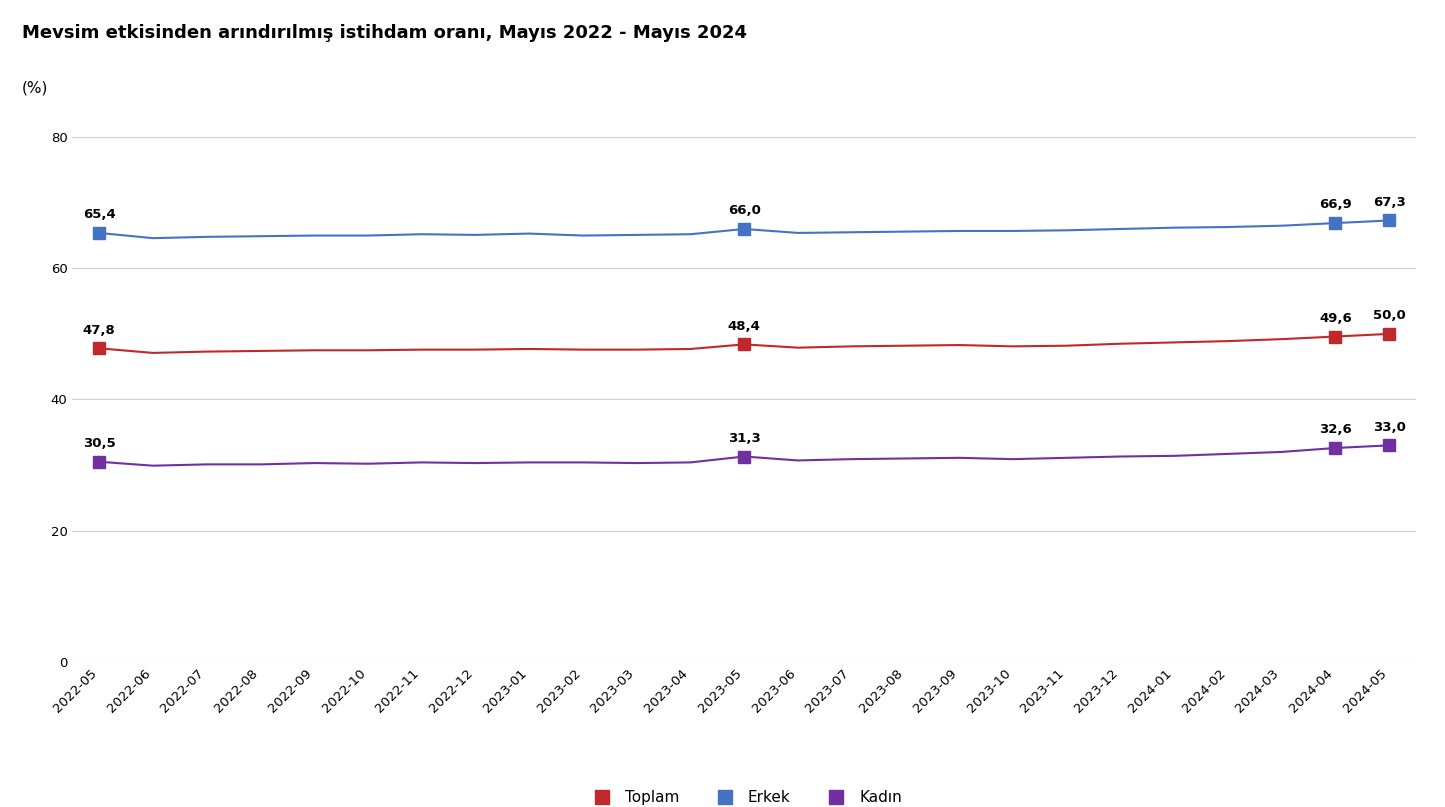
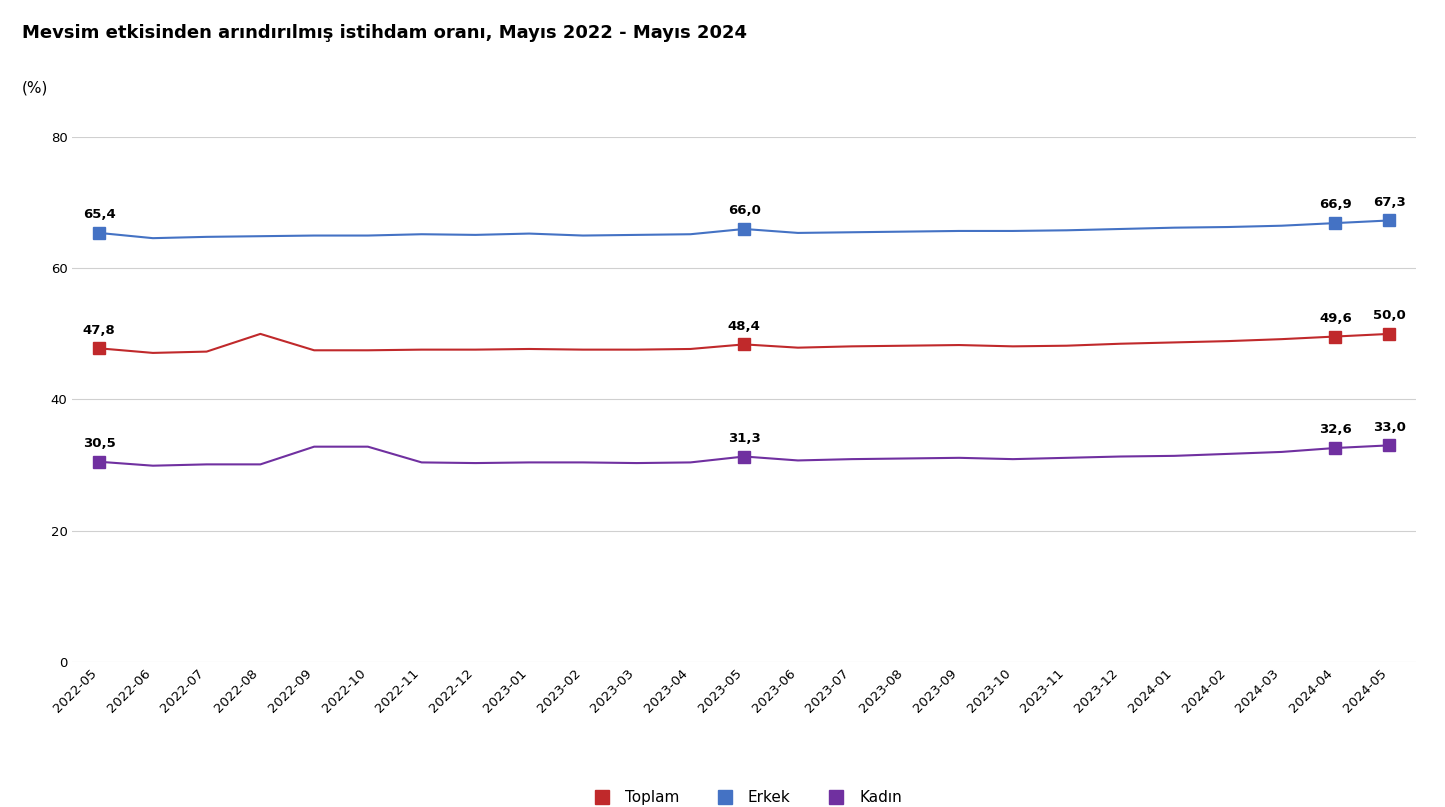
Toplam/2022-08: 47.4 -> 50.0
Kadın/2022-09: 30.3 -> 32.8
Kadın/2022-10: 30.2 -> 32.8
